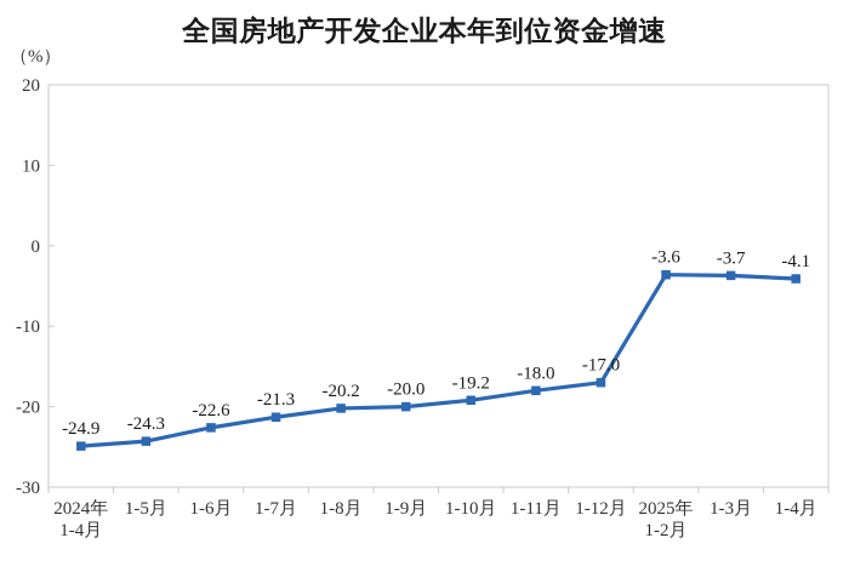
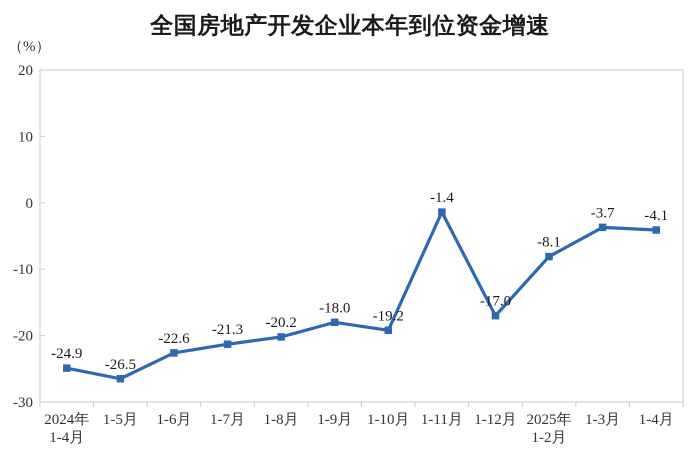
1-5月: -24.3 -> -26.5
1-9月: -20.0 -> -18.0
1-11月: -18.0 -> -1.4
2025年 1-2月: -3.6 -> -8.1
